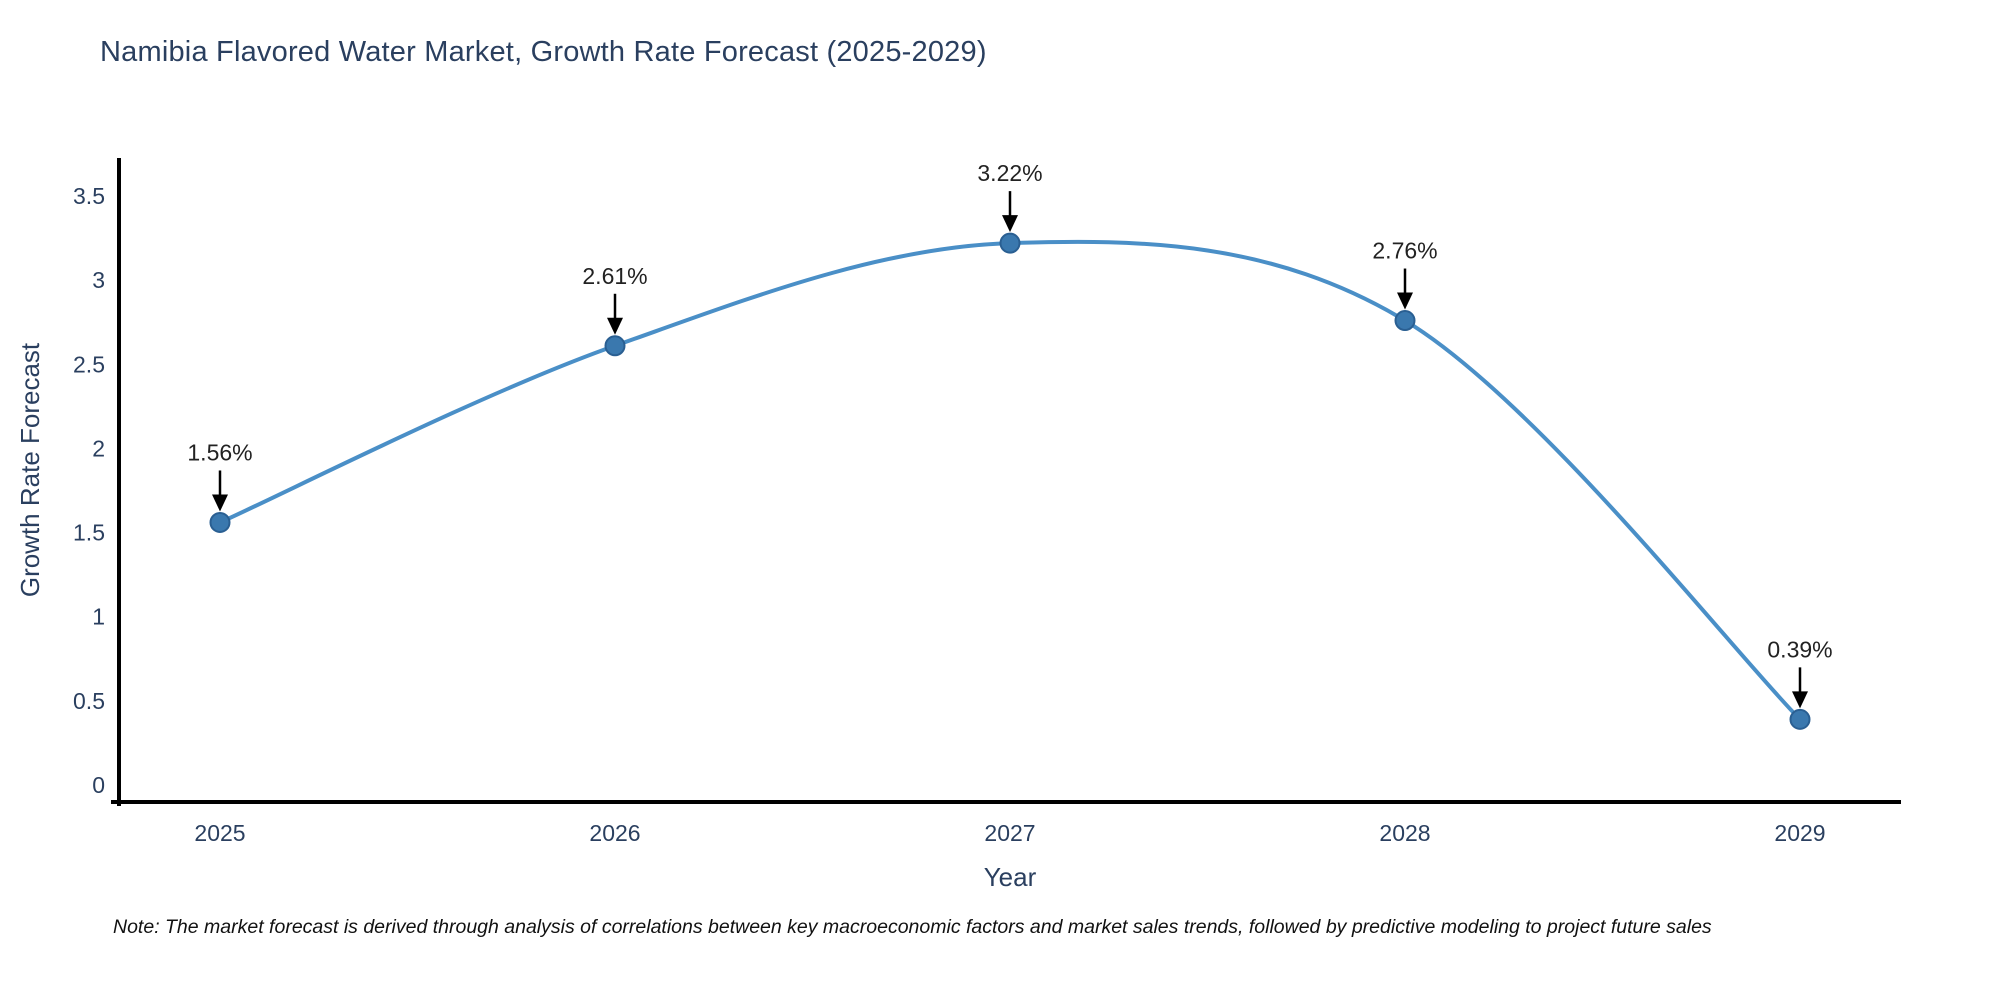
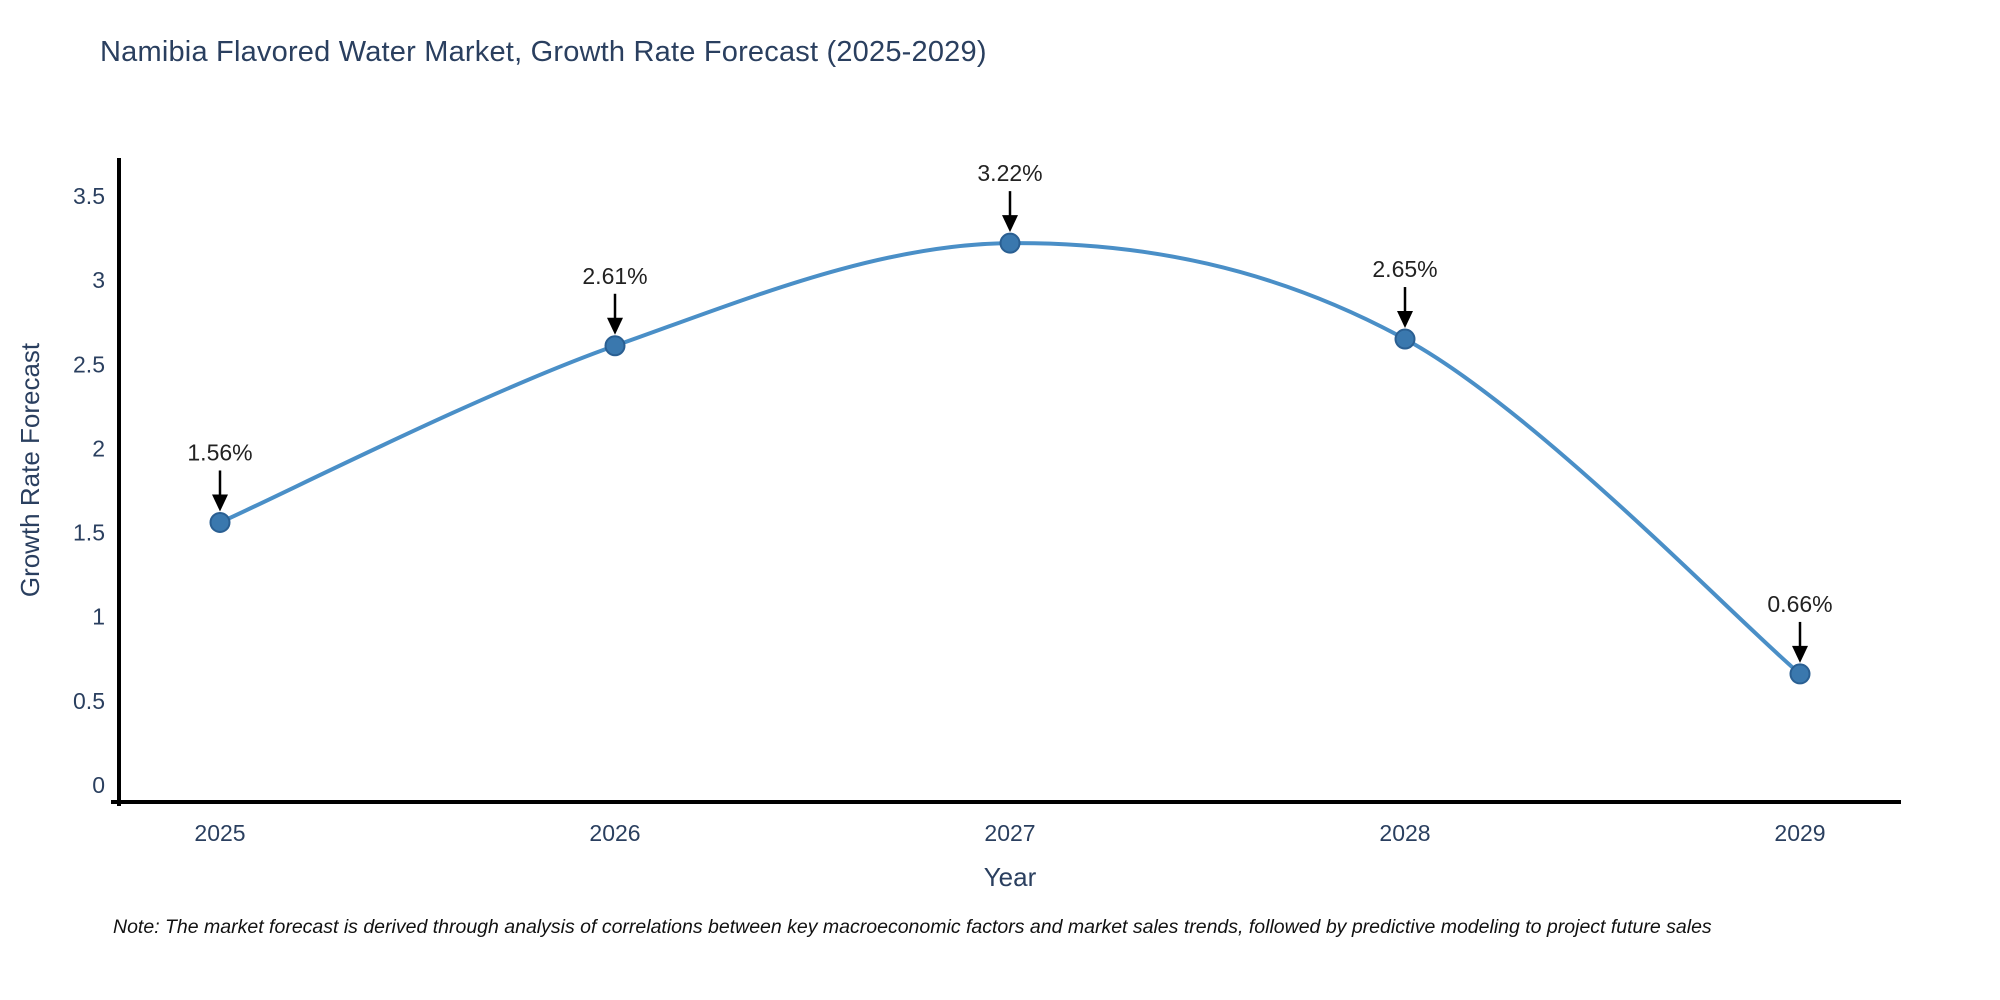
2028: 2.76% -> 2.65%
2029: 0.39% -> 0.66%
